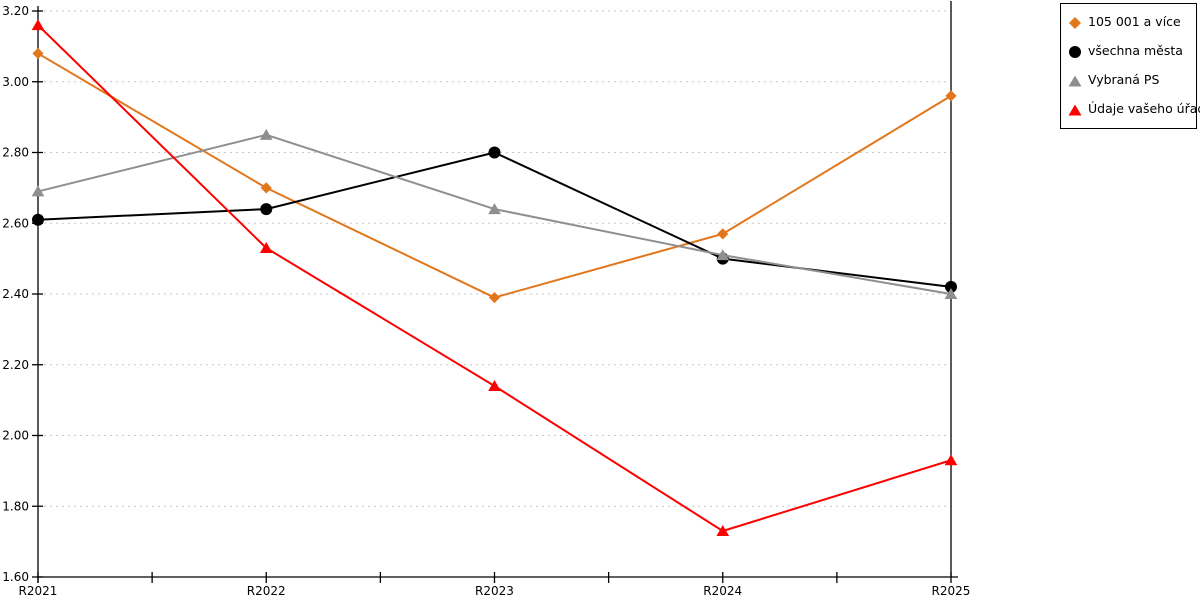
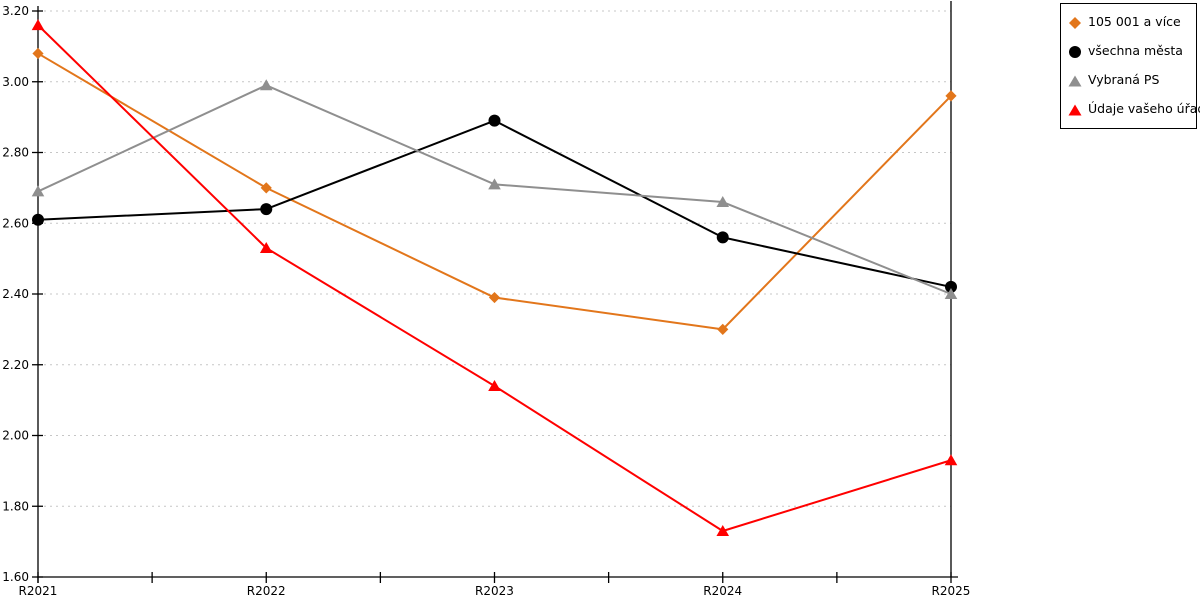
Vybraná PS/R2022: 2.85 -> 2.99
všechna města/R2023: 2.80 -> 2.89
Vybraná PS/R2023: 2.64 -> 2.71
105 001 a více/R2024: 2.57 -> 2.30
všechna města/R2024: 2.50 -> 2.56
Vybraná PS/R2024: 2.51 -> 2.66
